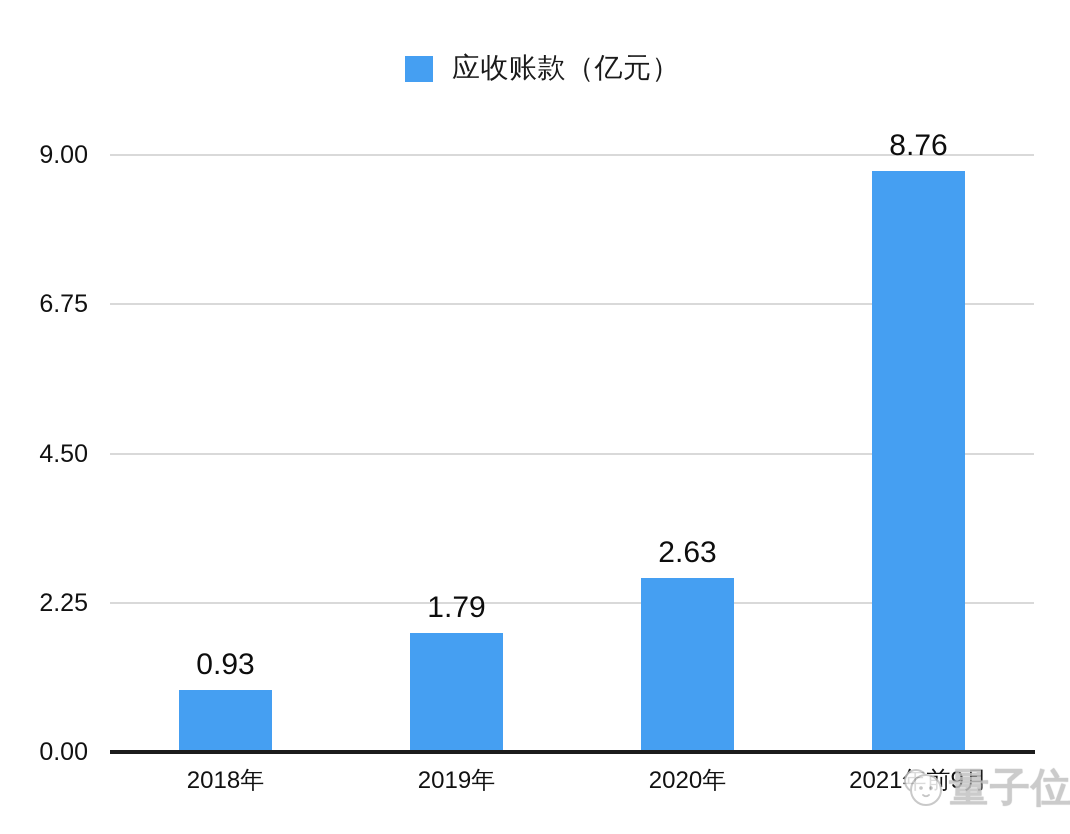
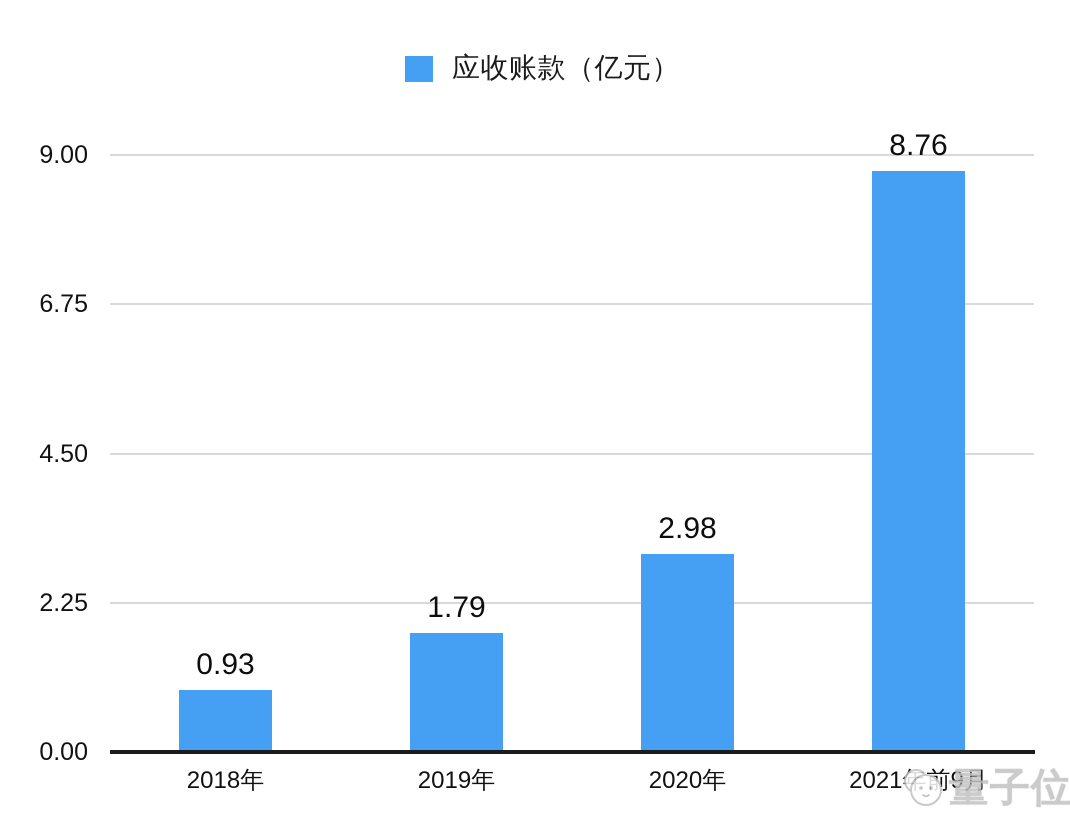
2020年: 2.63 -> 2.98
